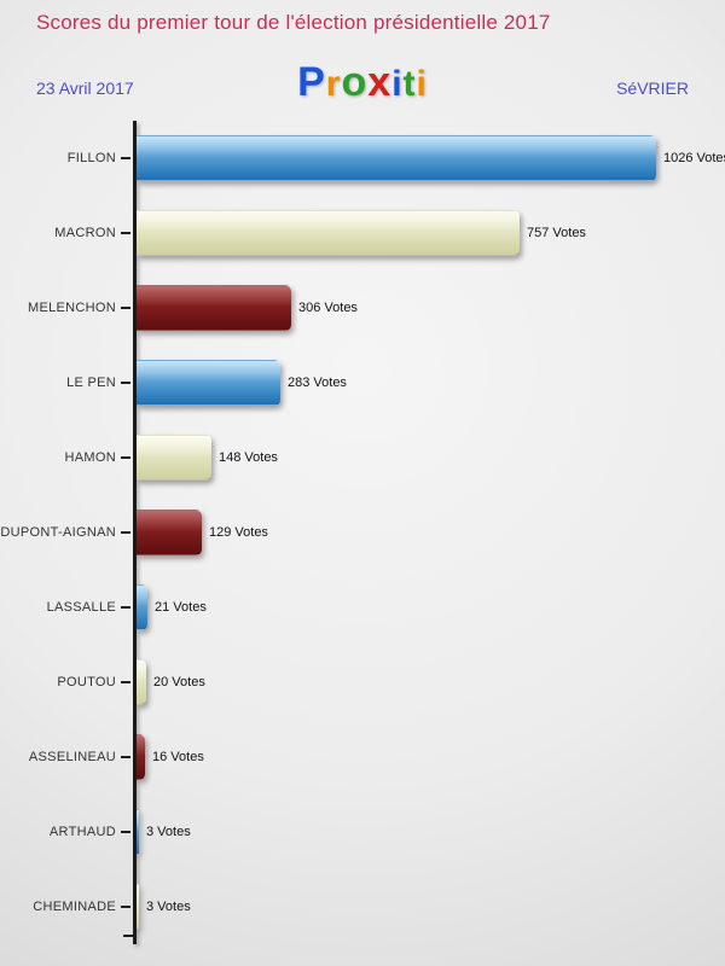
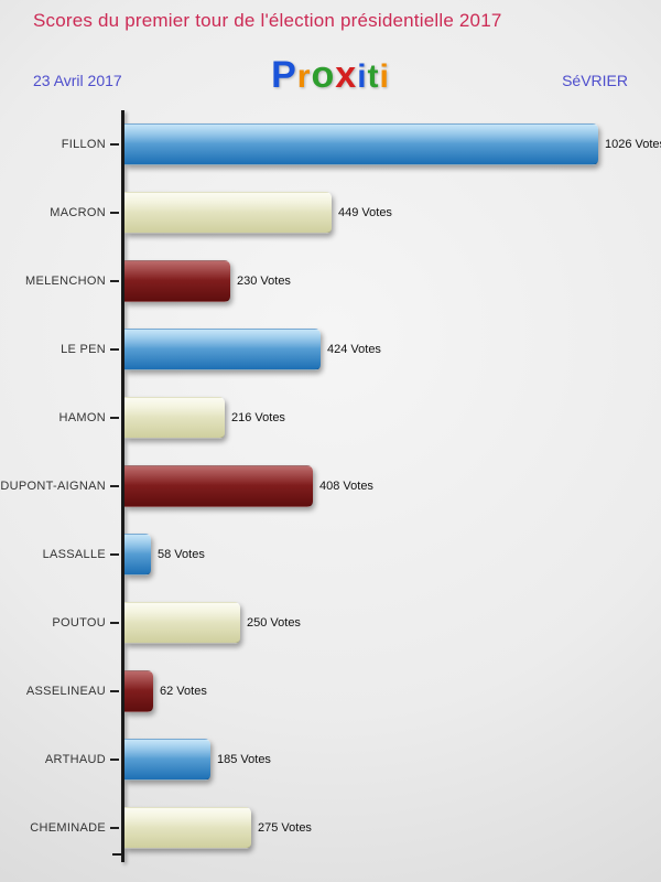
MACRON: 757 -> 449
MELENCHON: 306 -> 230
LE PEN: 283 -> 424
HAMON: 148 -> 216
DUPONT-AIGNAN: 129 -> 408
LASSALLE: 21 -> 58
POUTOU: 20 -> 250
ASSELINEAU: 16 -> 62
ARTHAUD: 3 -> 185
CHEMINADE: 3 -> 275
